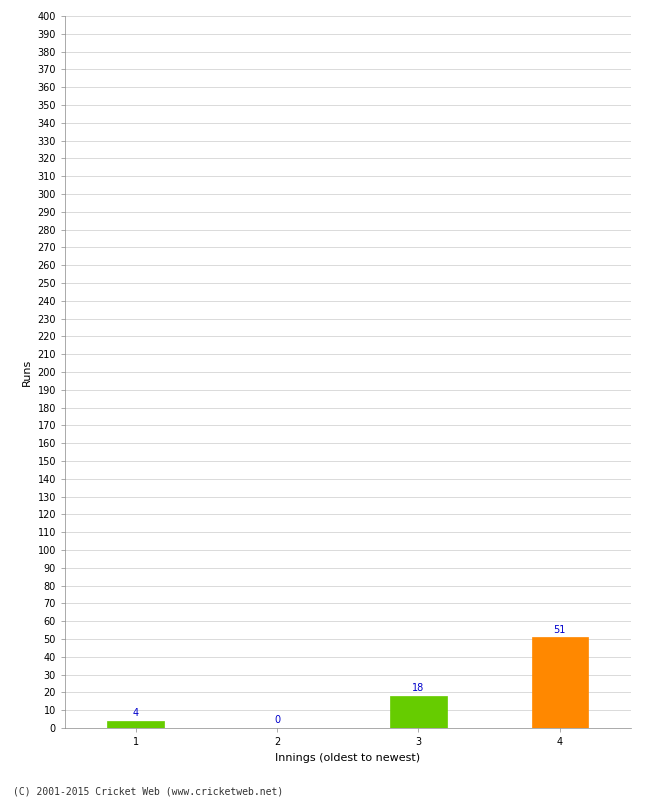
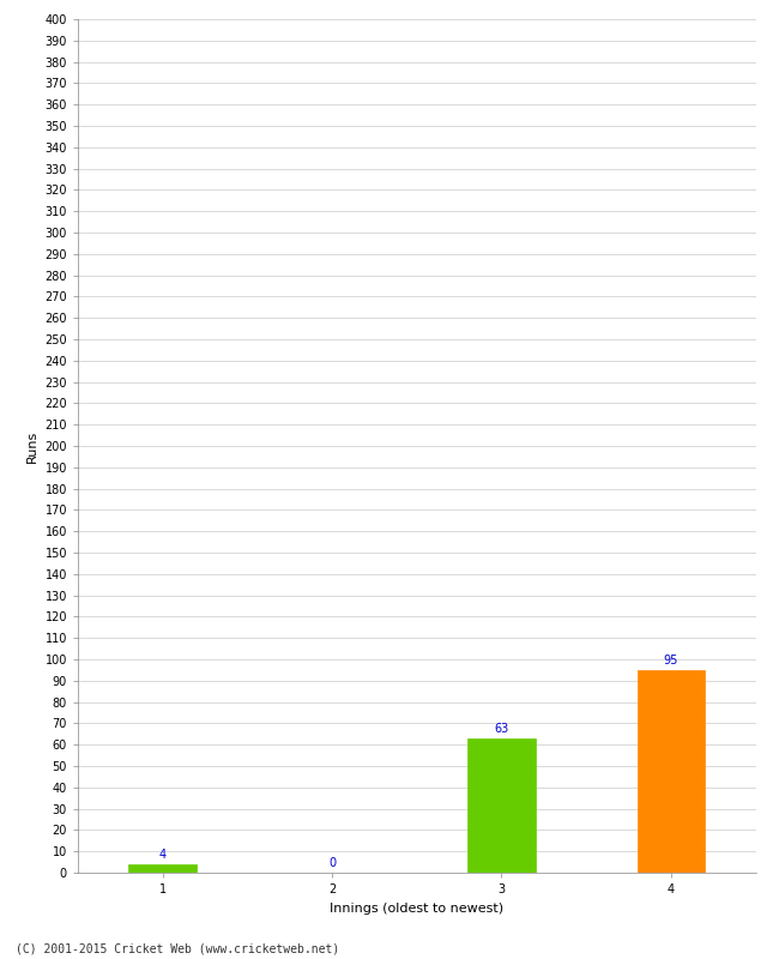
3: 18 -> 63
4: 51 -> 95
